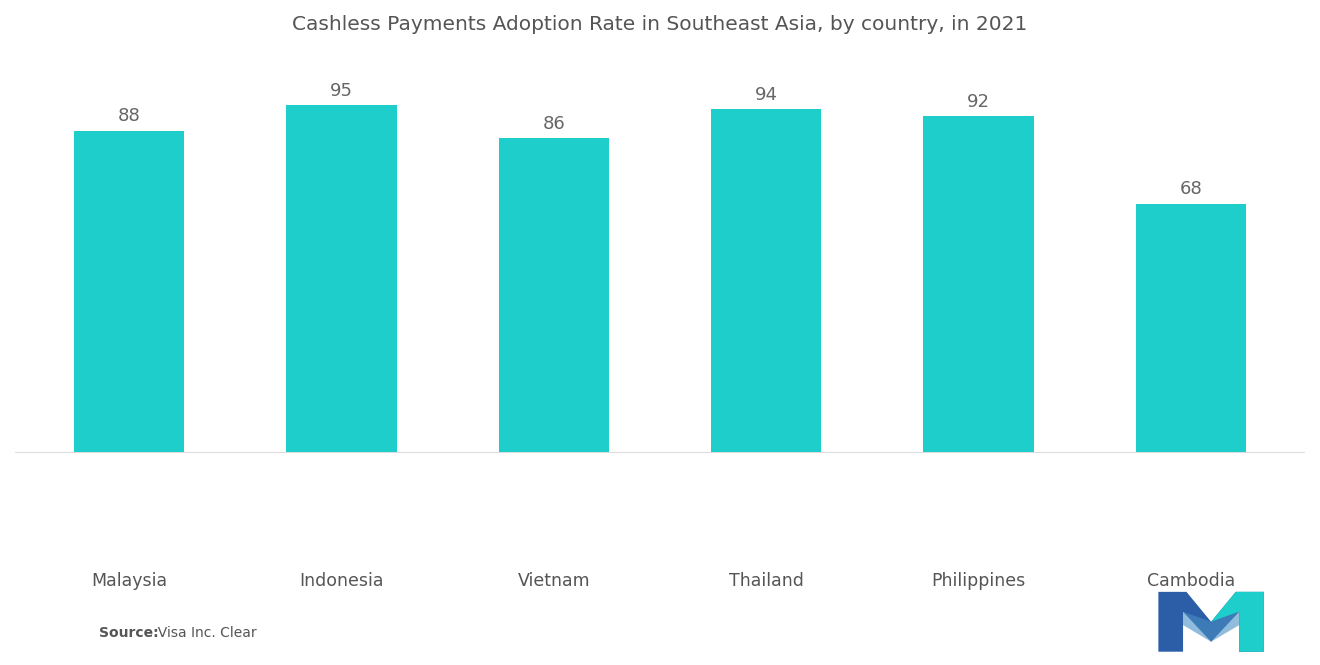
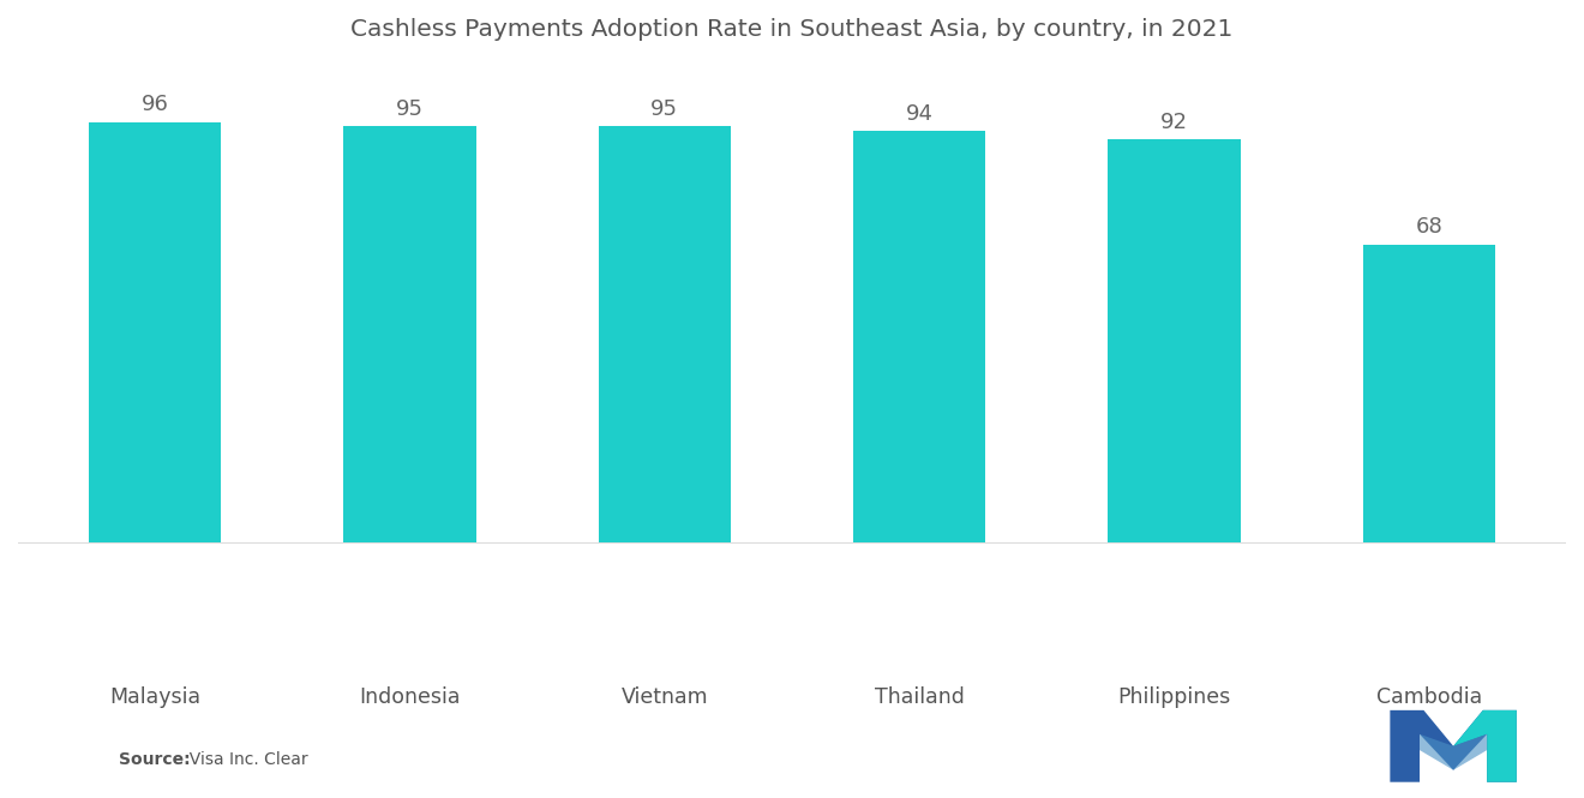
Malaysia: 88 -> 96
Vietnam: 86 -> 95
